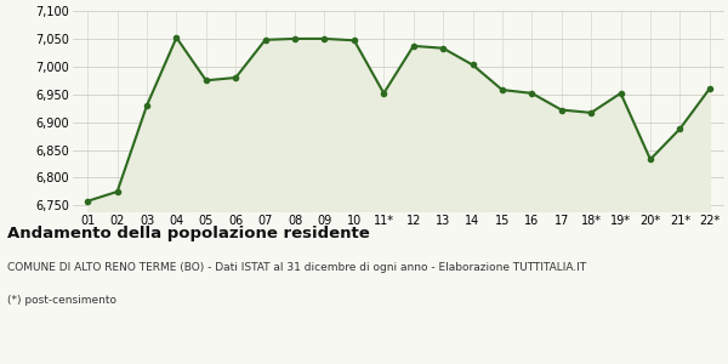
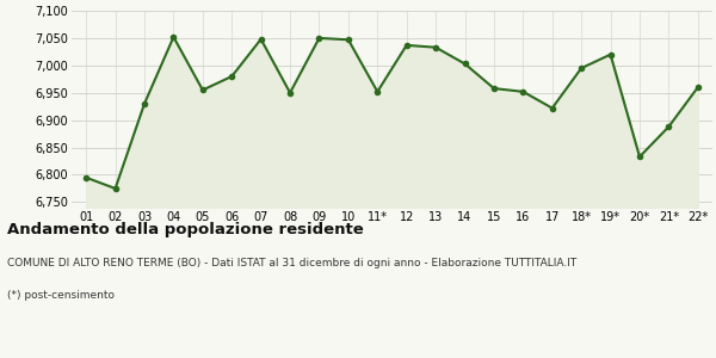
01: 6,758 -> 6,795
05: 6,975 -> 6,955
08: 7,050 -> 6,950
18*: 6,917 -> 6,995
19*: 6,952 -> 7,020
